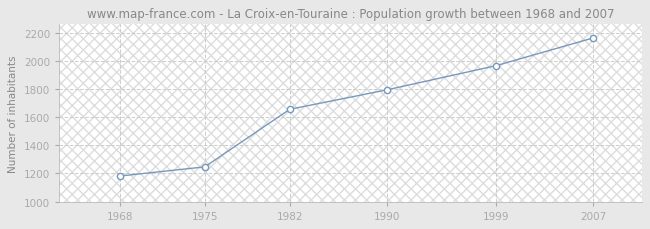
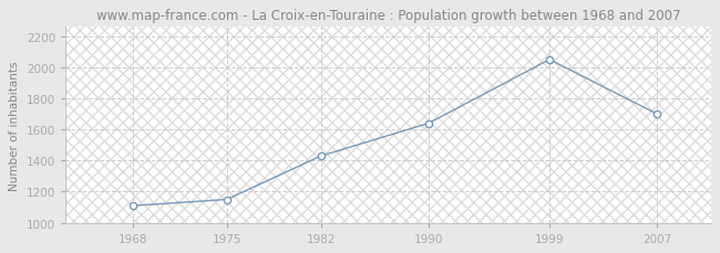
1968: 1180 -> 1110
1975: 1250 -> 1150
1982: 1660 -> 1430
1990: 1790 -> 1640
1999: 1970 -> 2050
2007: 2160 -> 1700
